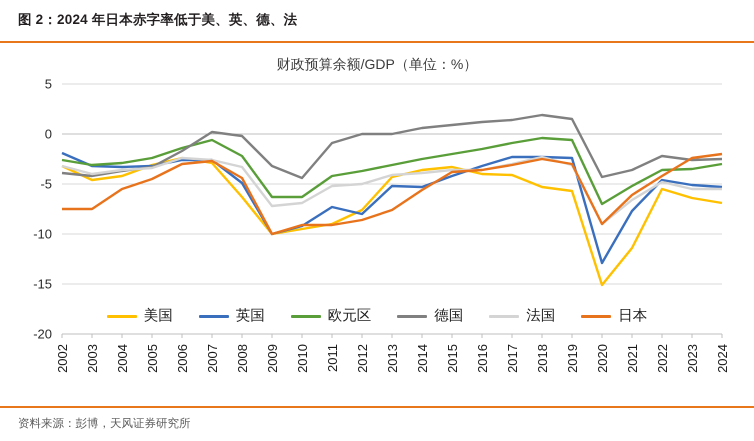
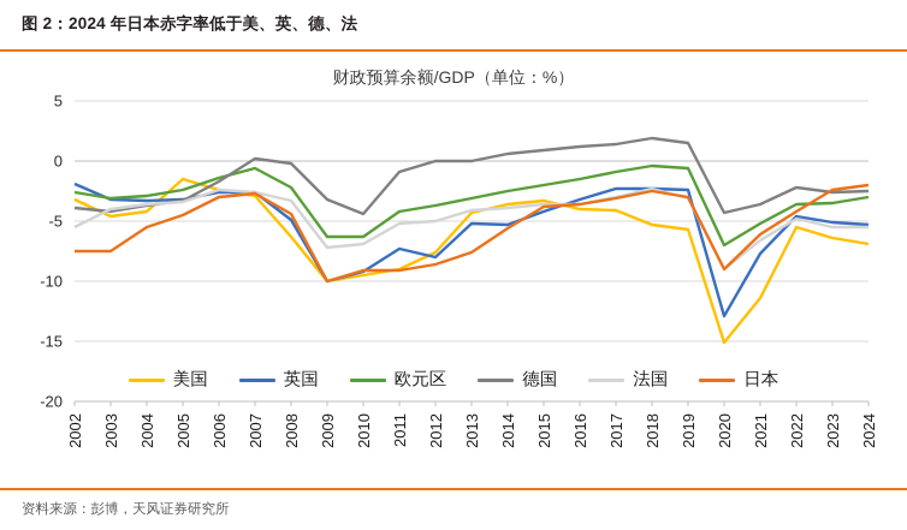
法国/2002: -3.2 -> -5.5
美国/2005: -3.1 -> -1.5
